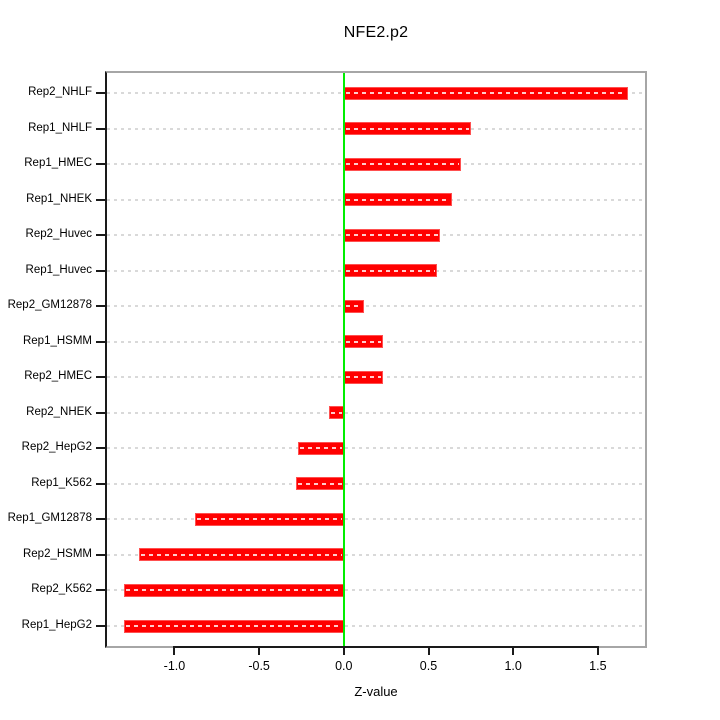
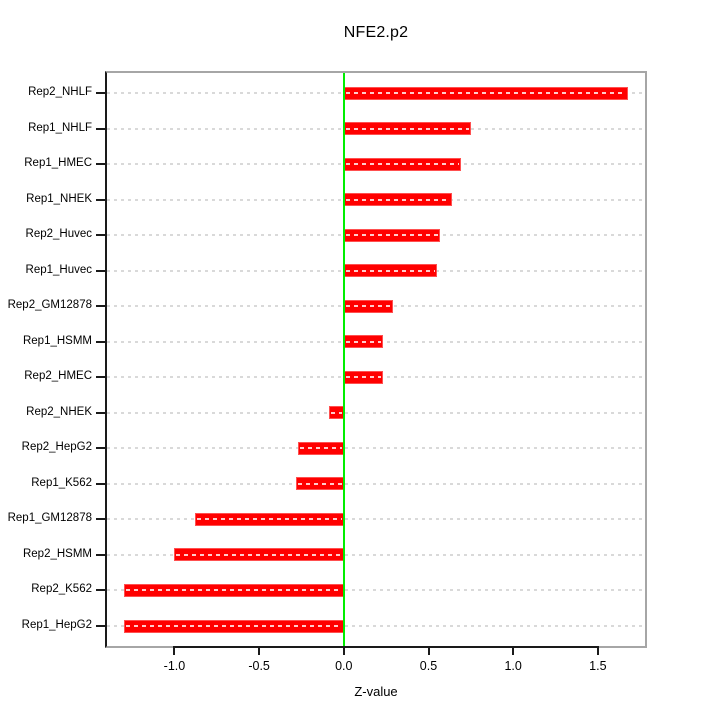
Rep2_GM12878: 0.12 -> 0.29
Rep2_HSMM: -1.21 -> -1.00
